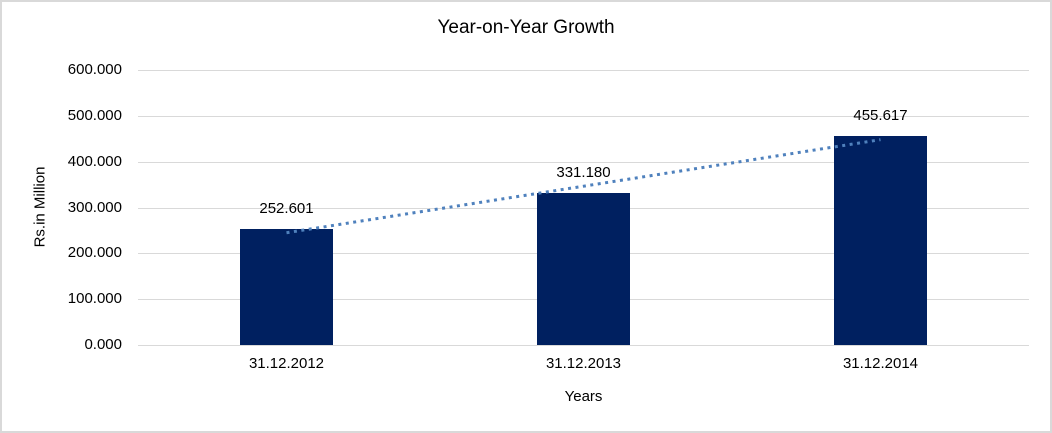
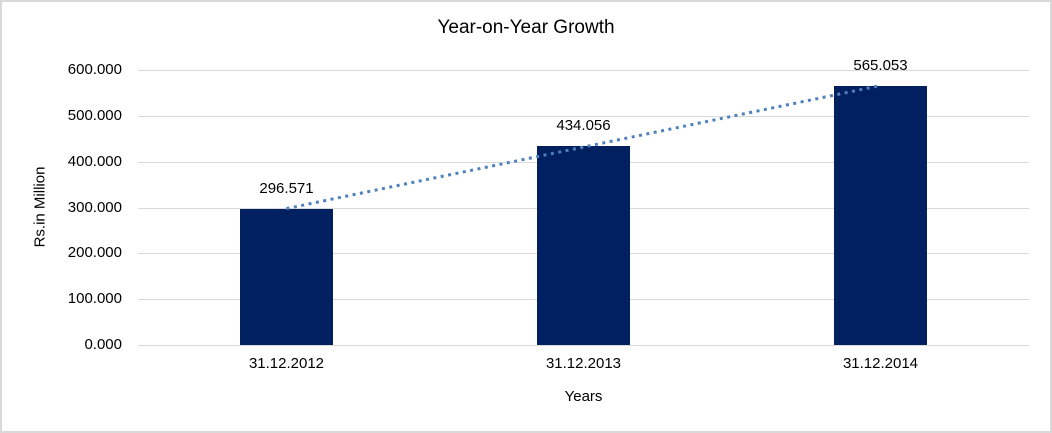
31.12.2012: 252.601 -> 296.571
31.12.2013: 331.180 -> 434.056
31.12.2014: 455.617 -> 565.053
